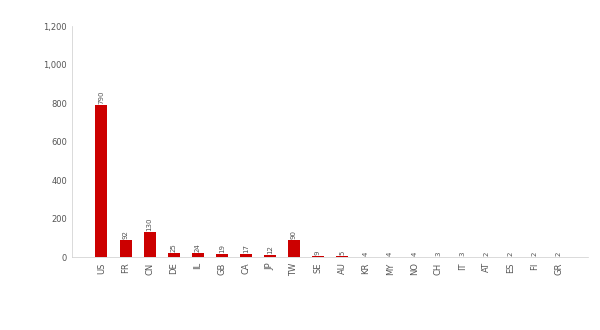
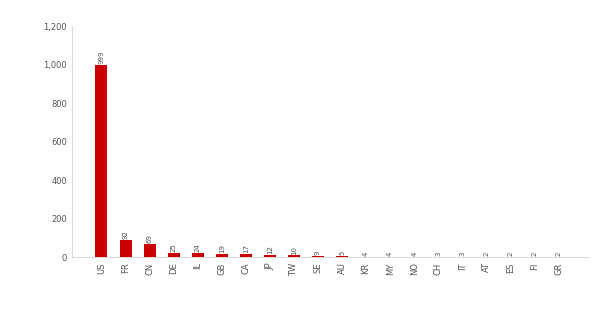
US: 790 -> 1,000
CN: 130 -> 70
TW: 90 -> 10
